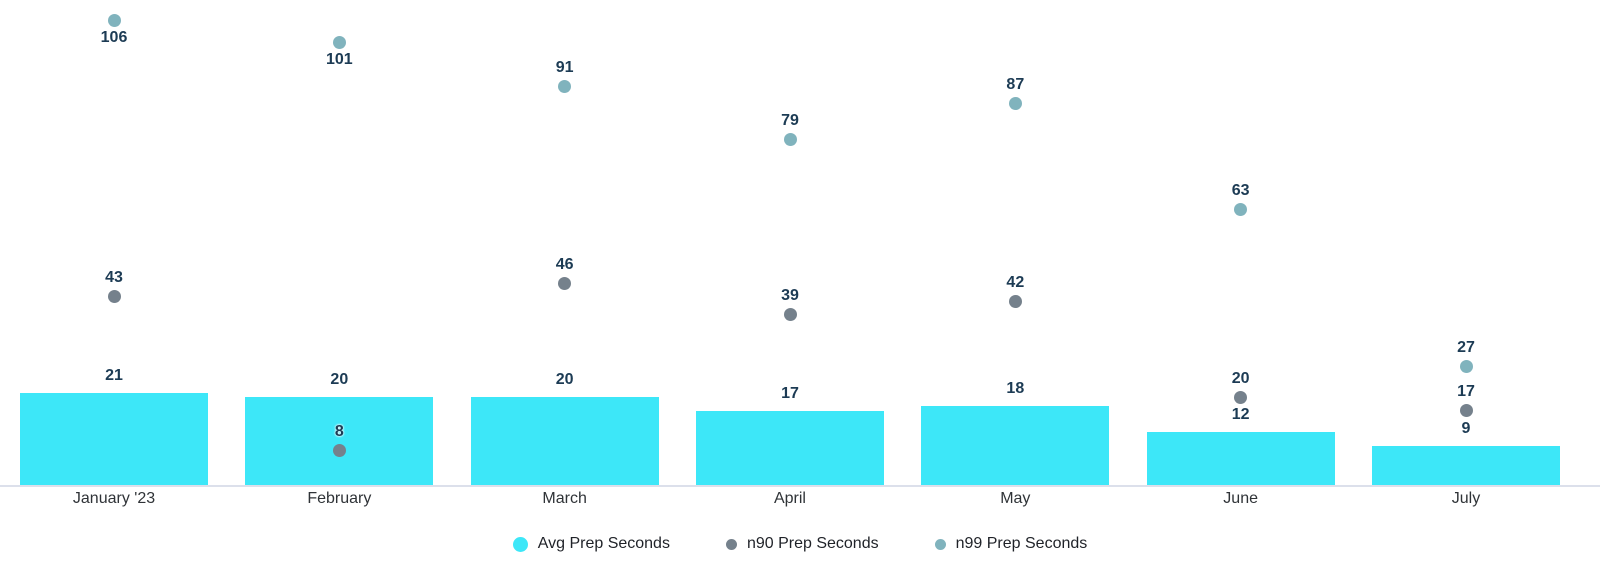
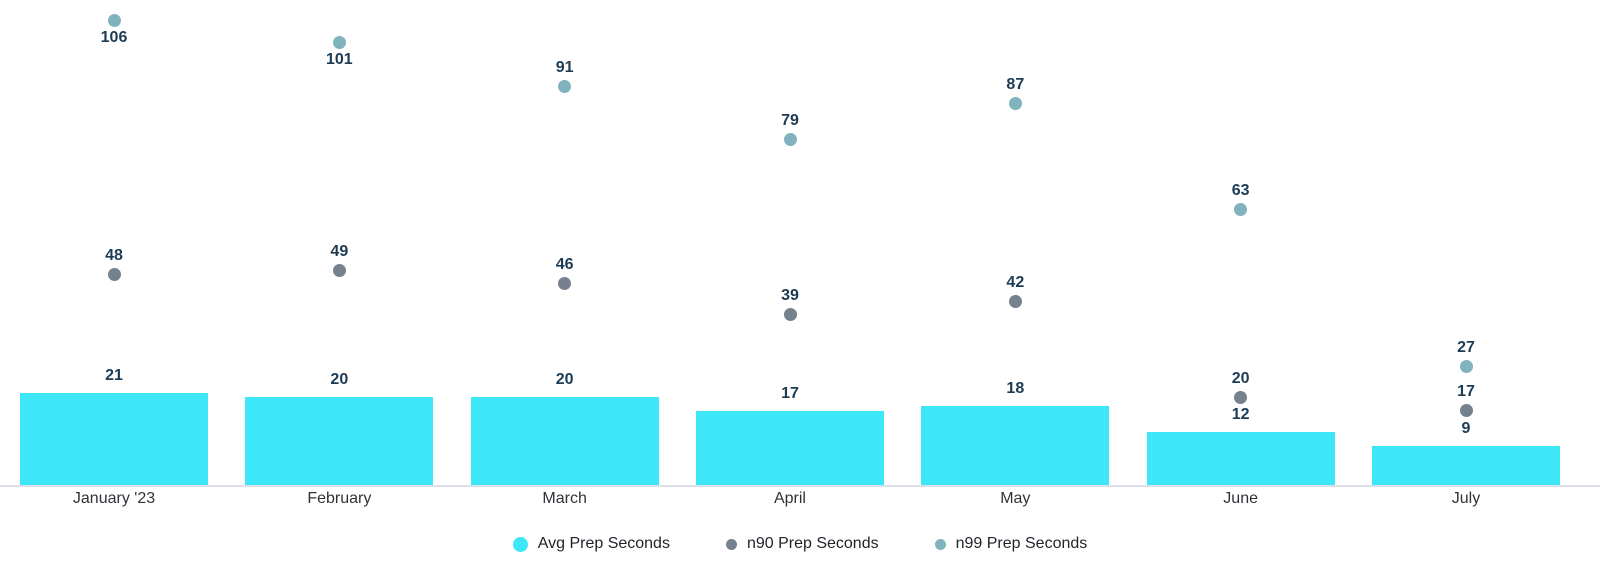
n90 Prep Seconds/January '23: 43 -> 48
n90 Prep Seconds/February: 8 -> 49
